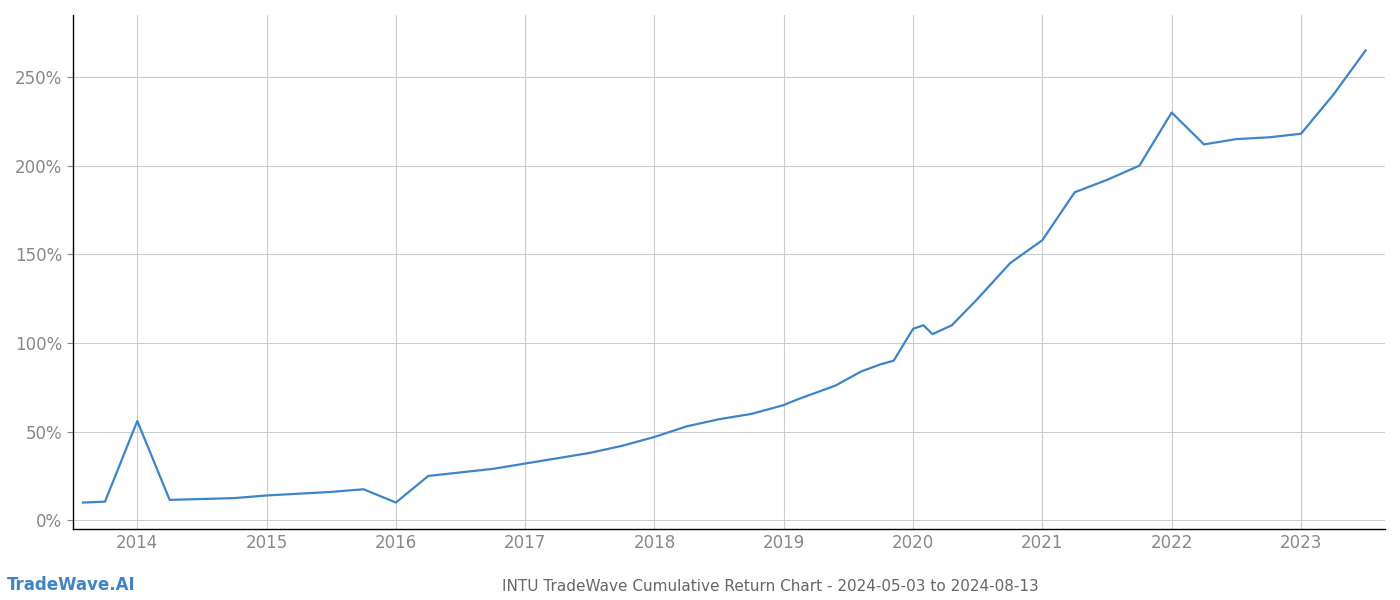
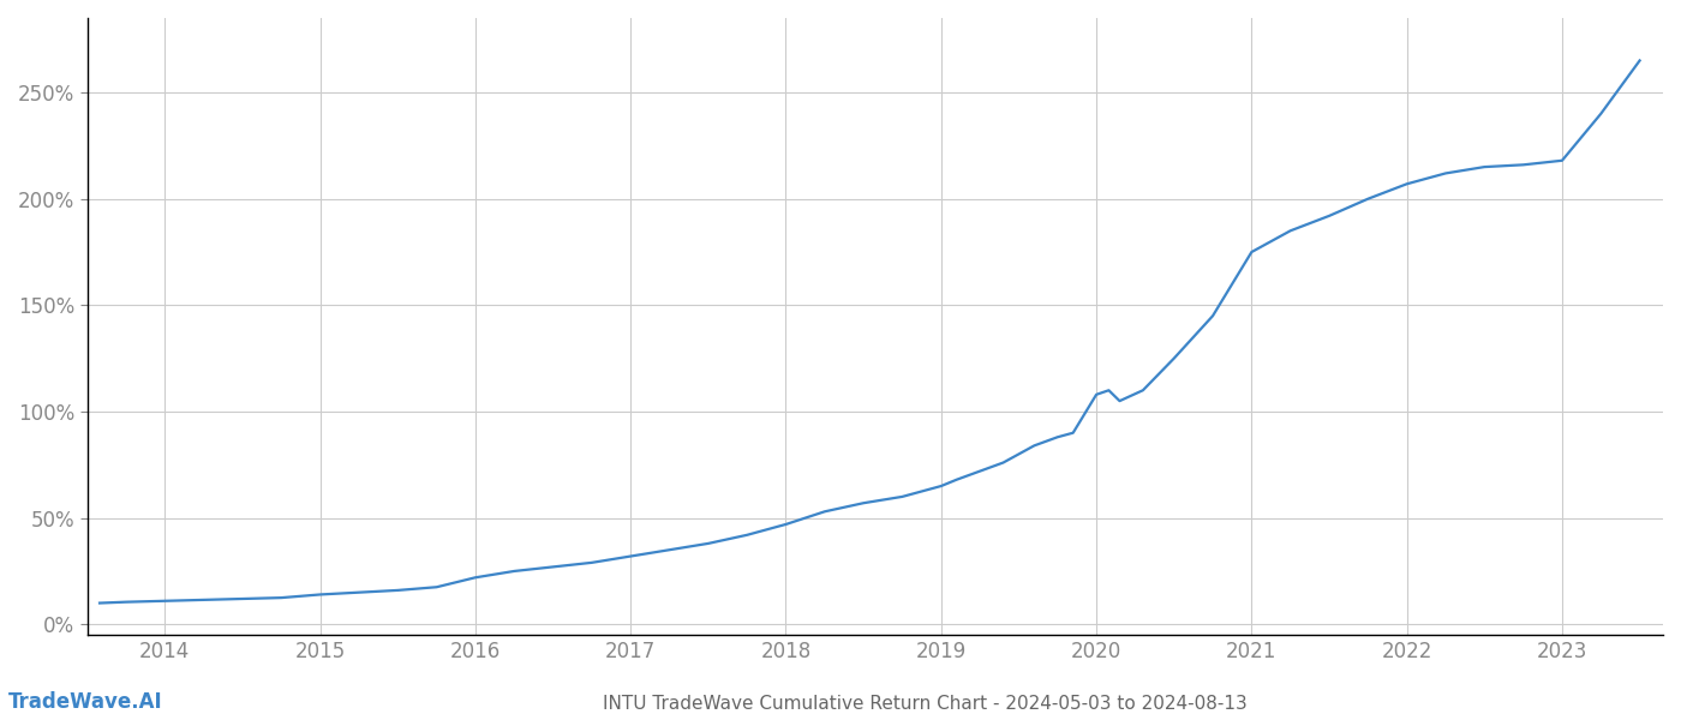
2014: 56% -> 11%
2016: 10% -> 22%
2021: 158% -> 175%
2022: 230% -> 207%
